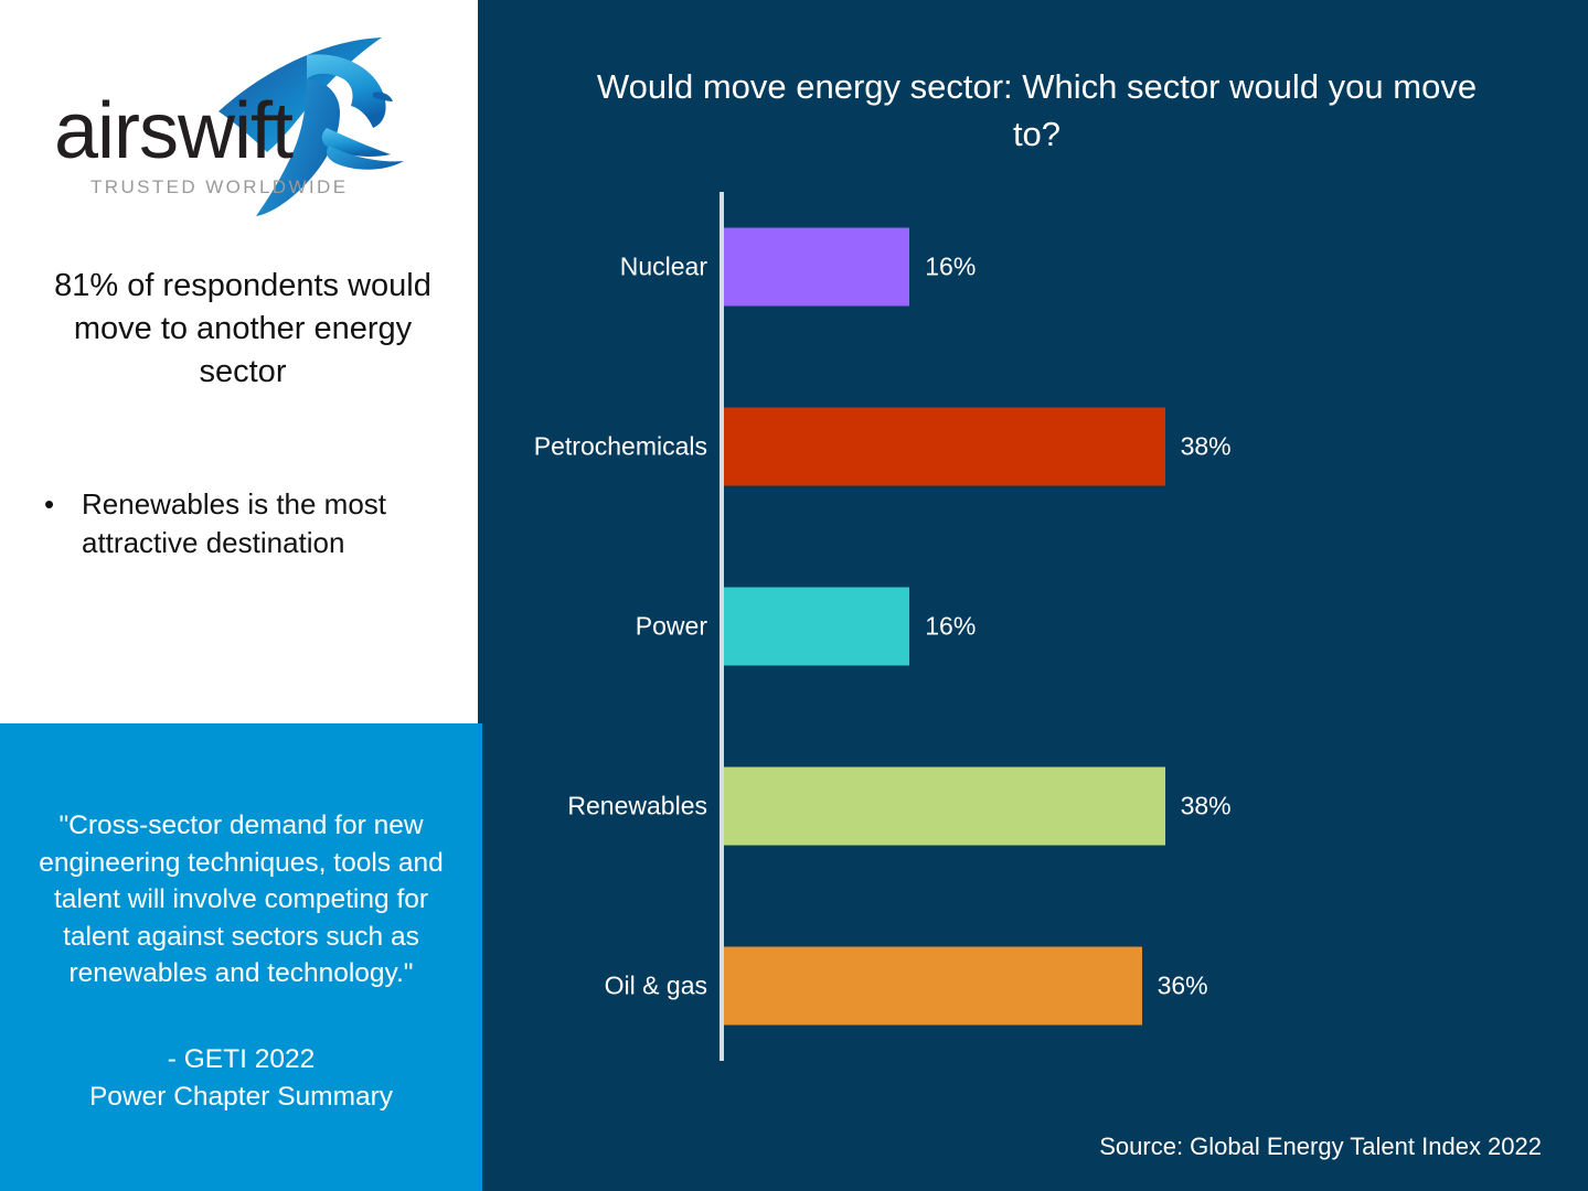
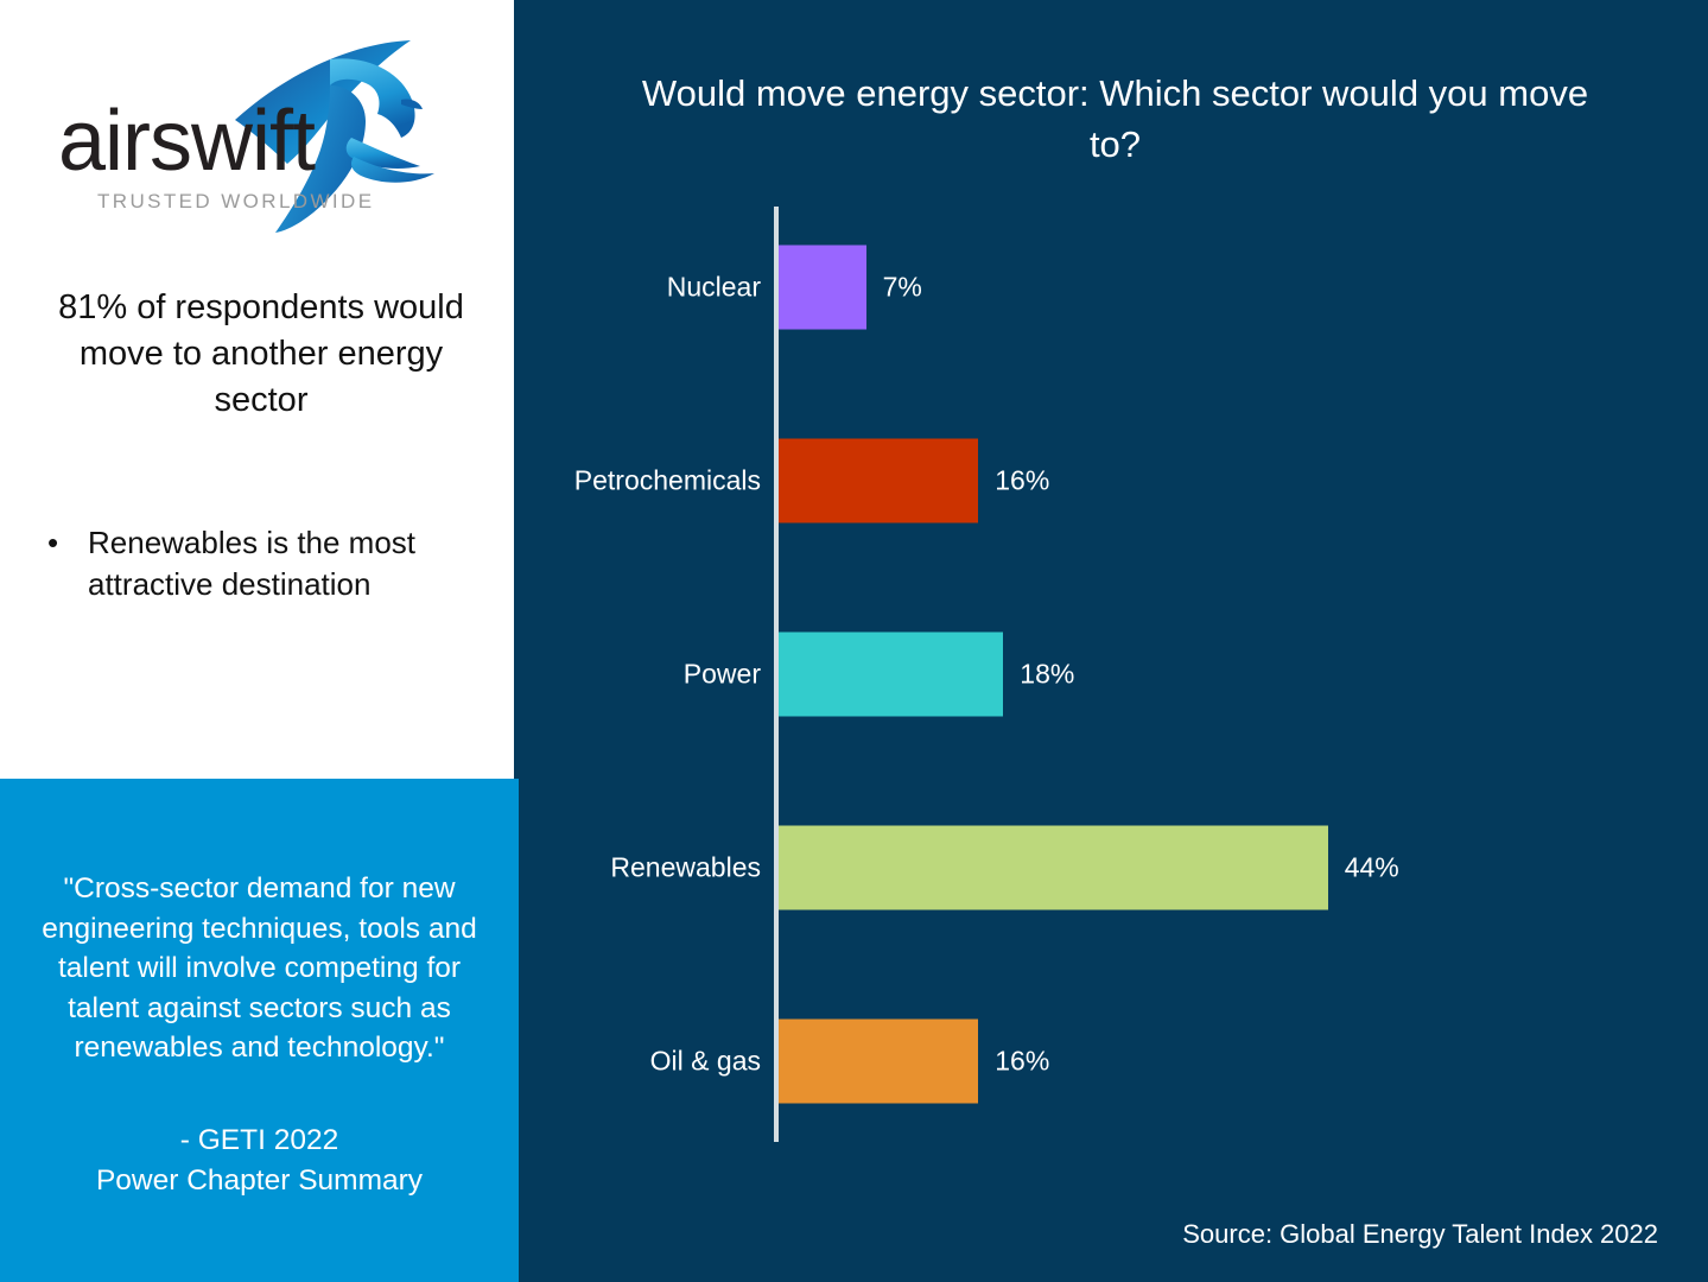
Nuclear: 16% -> 7%
Petrochemicals: 38% -> 16%
Power: 16% -> 18%
Renewables: 38% -> 44%
Oil & gas: 36% -> 16%
